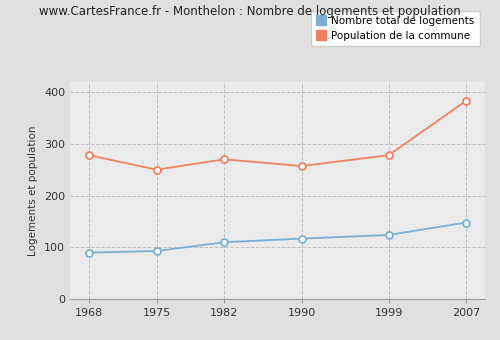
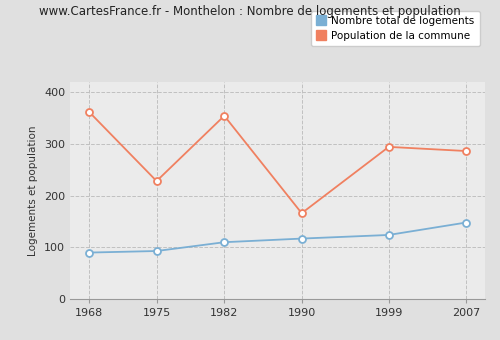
Population de la commune/1968: 278 -> 362
Population de la commune/1975: 250 -> 228
Population de la commune/1982: 270 -> 354
Population de la commune/1990: 257 -> 166
Population de la commune/1999: 278 -> 294
Population de la commune/2007: 383 -> 286
